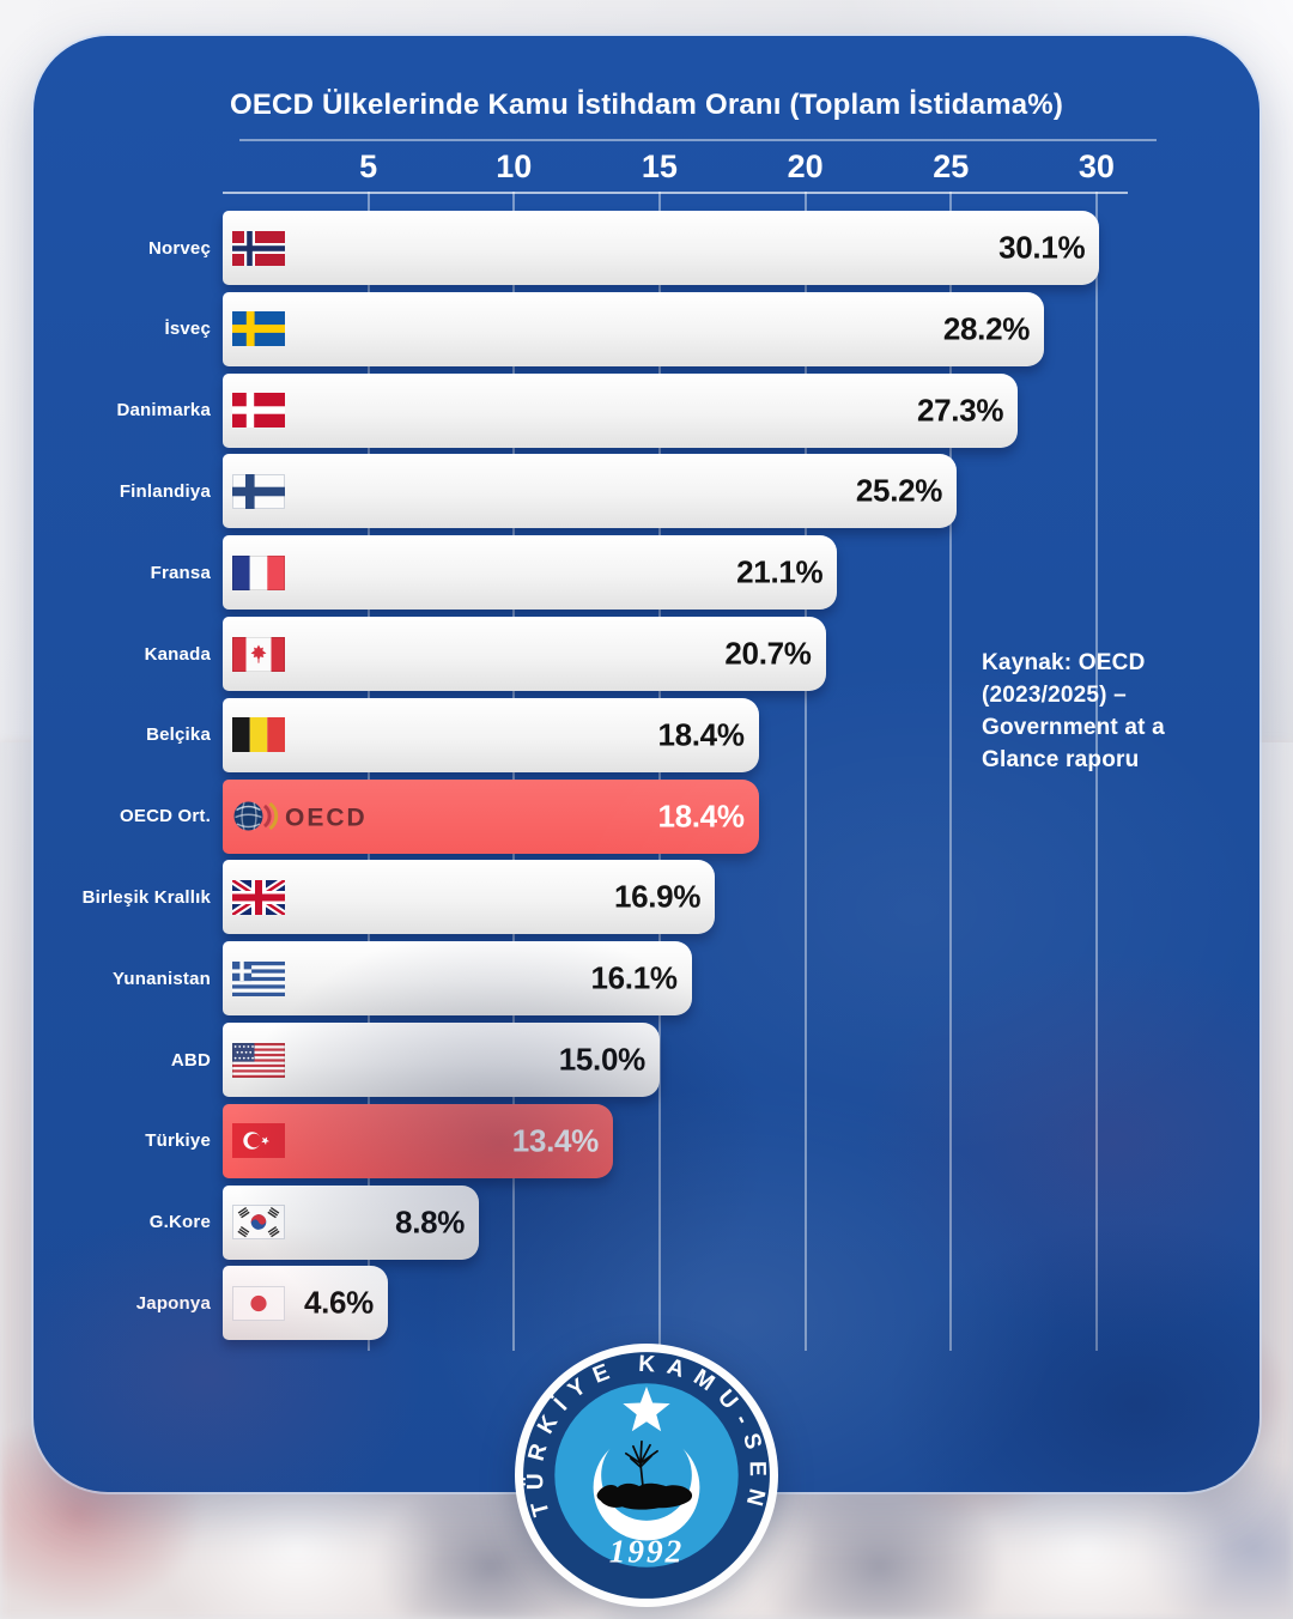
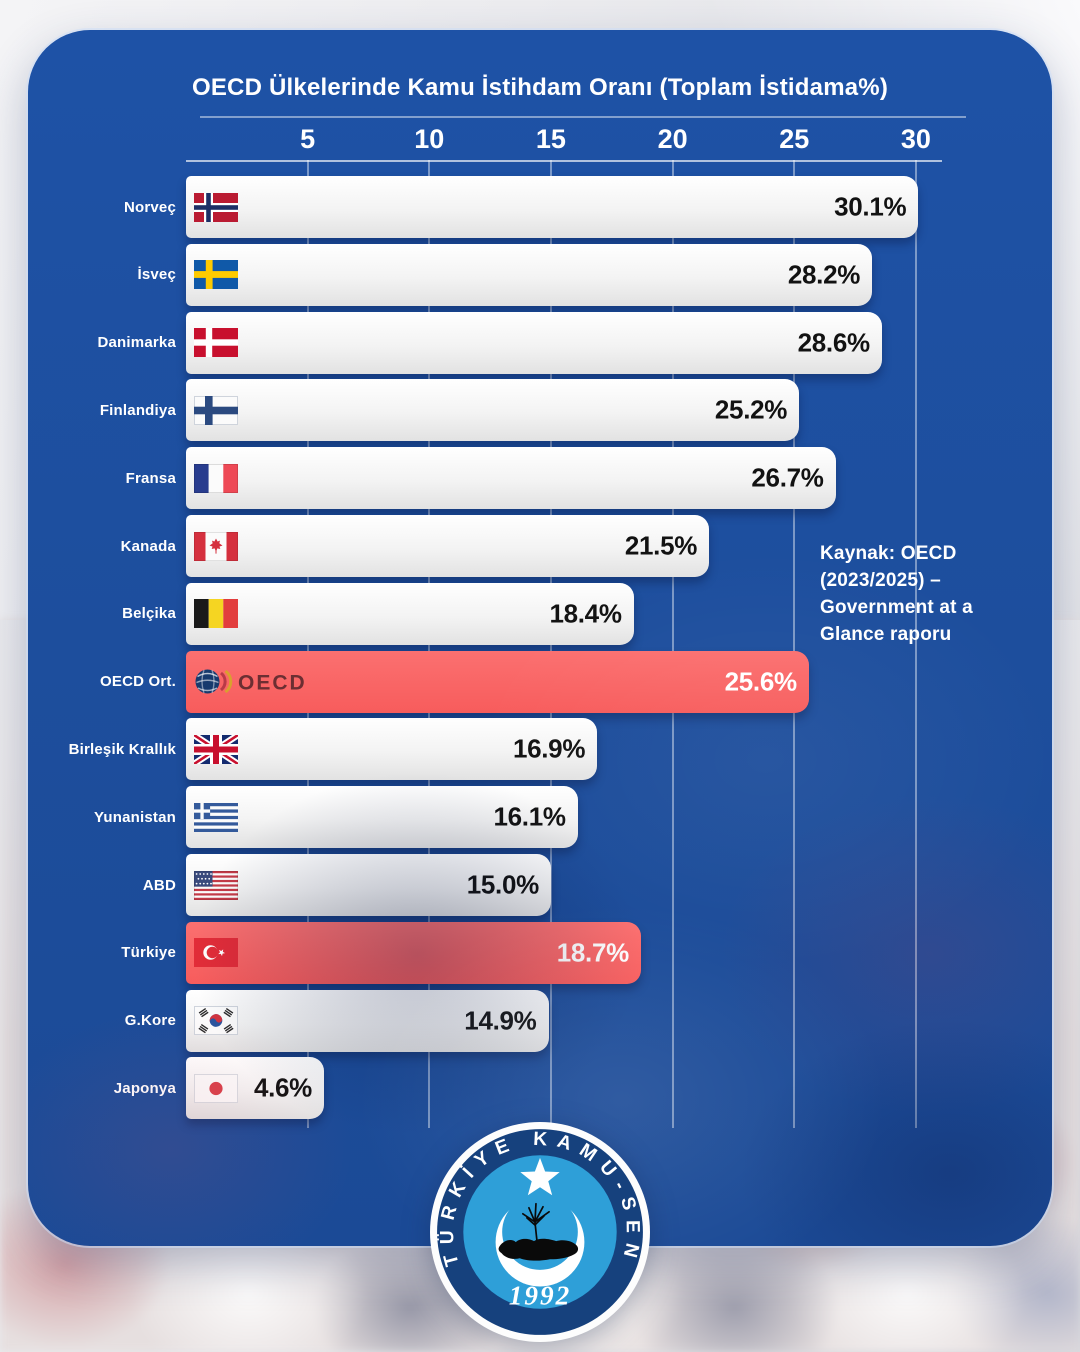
Danimarka: 27.3% -> 28.6%
Fransa: 21.1% -> 26.7%
Kanada: 20.7% -> 21.5%
OECD Ort.: 18.4% -> 25.6%
Türkiye: 13.4% -> 18.7%
G.Kore: 8.8% -> 14.9%
